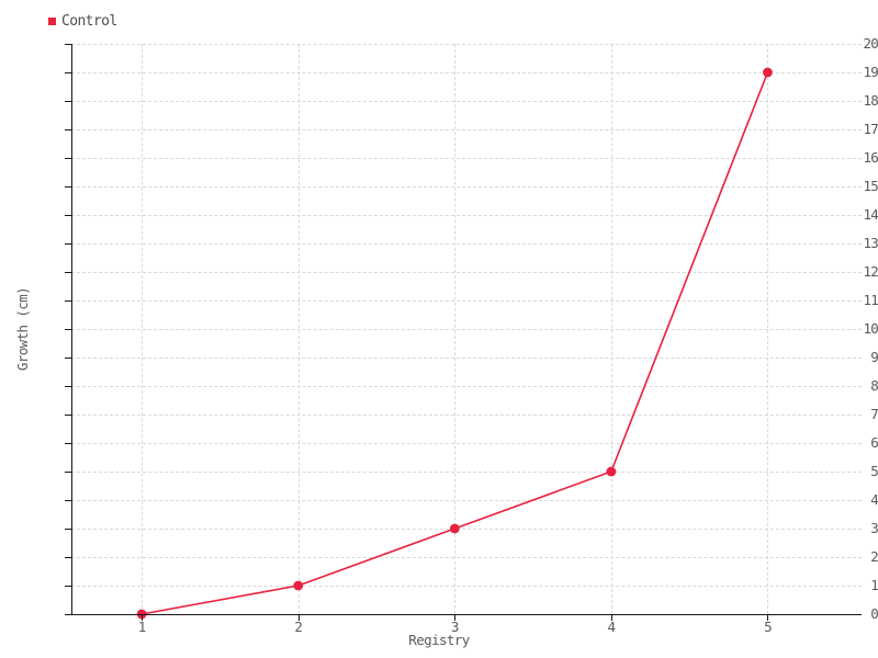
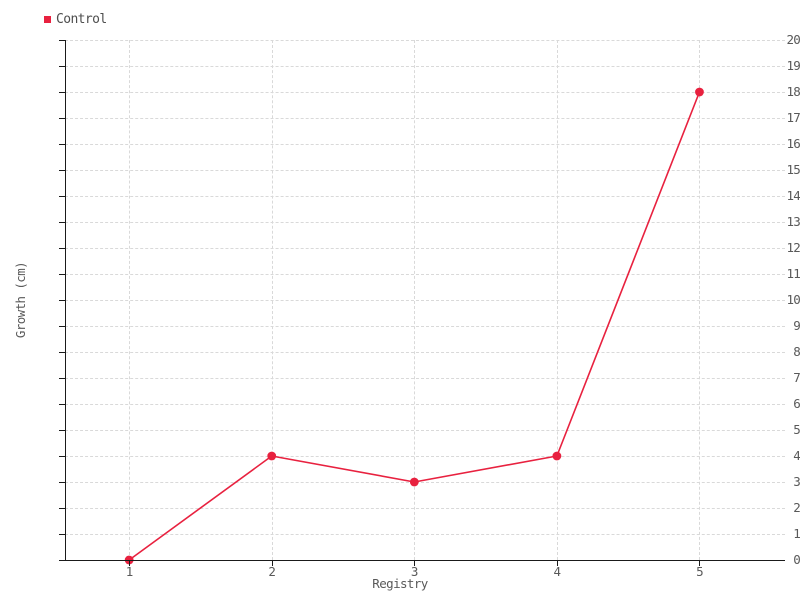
2: 1 -> 4
4: 5 -> 4
5: 19 -> 18
